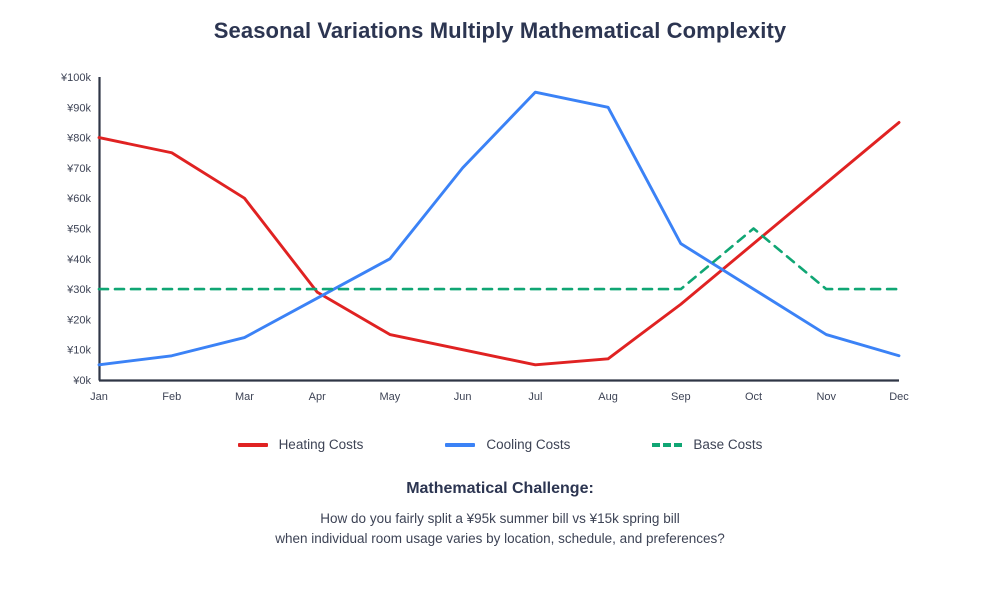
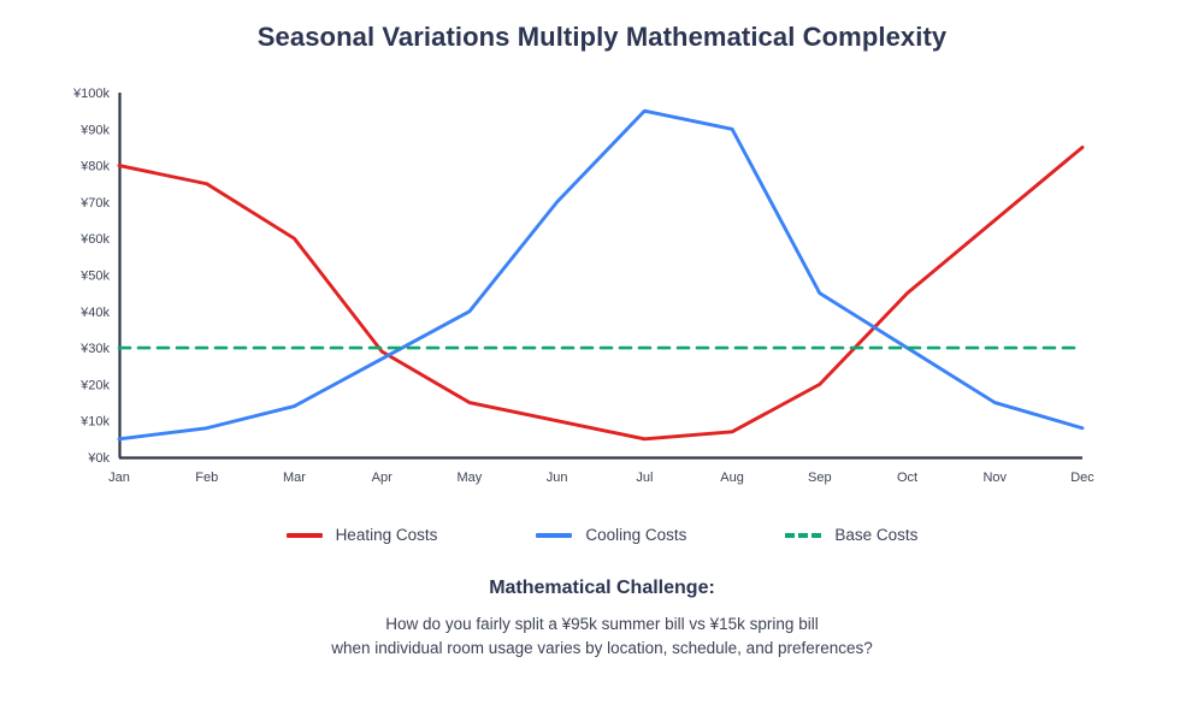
Heating Costs/Sep: ¥25k -> ¥20k
Base Costs/Oct: ¥50k -> ¥30k
